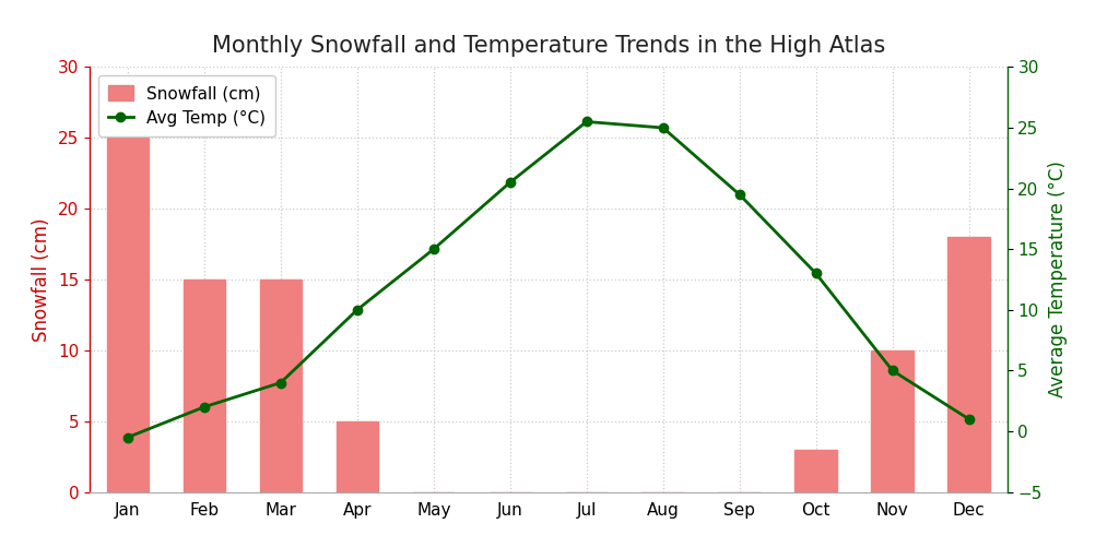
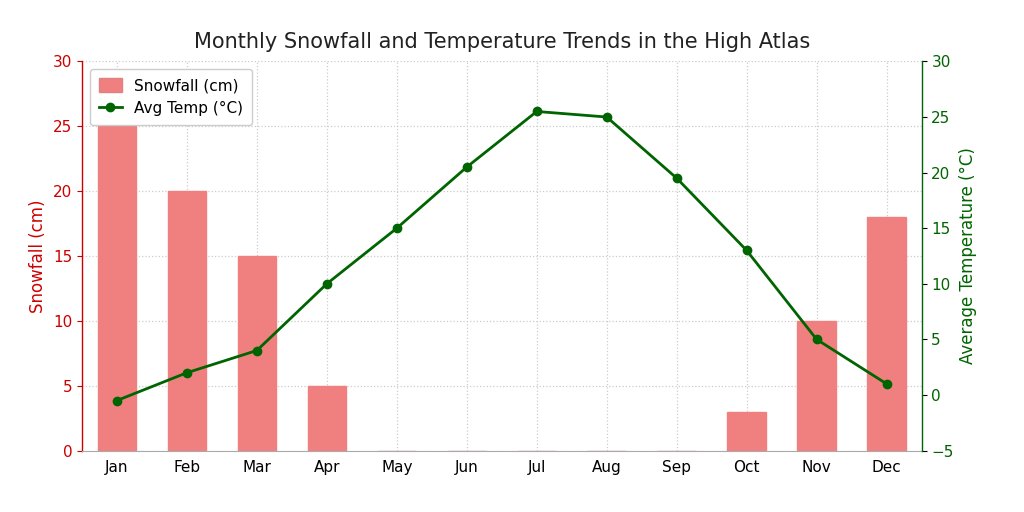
Snowfall (cm)/Feb: 15 -> 20
